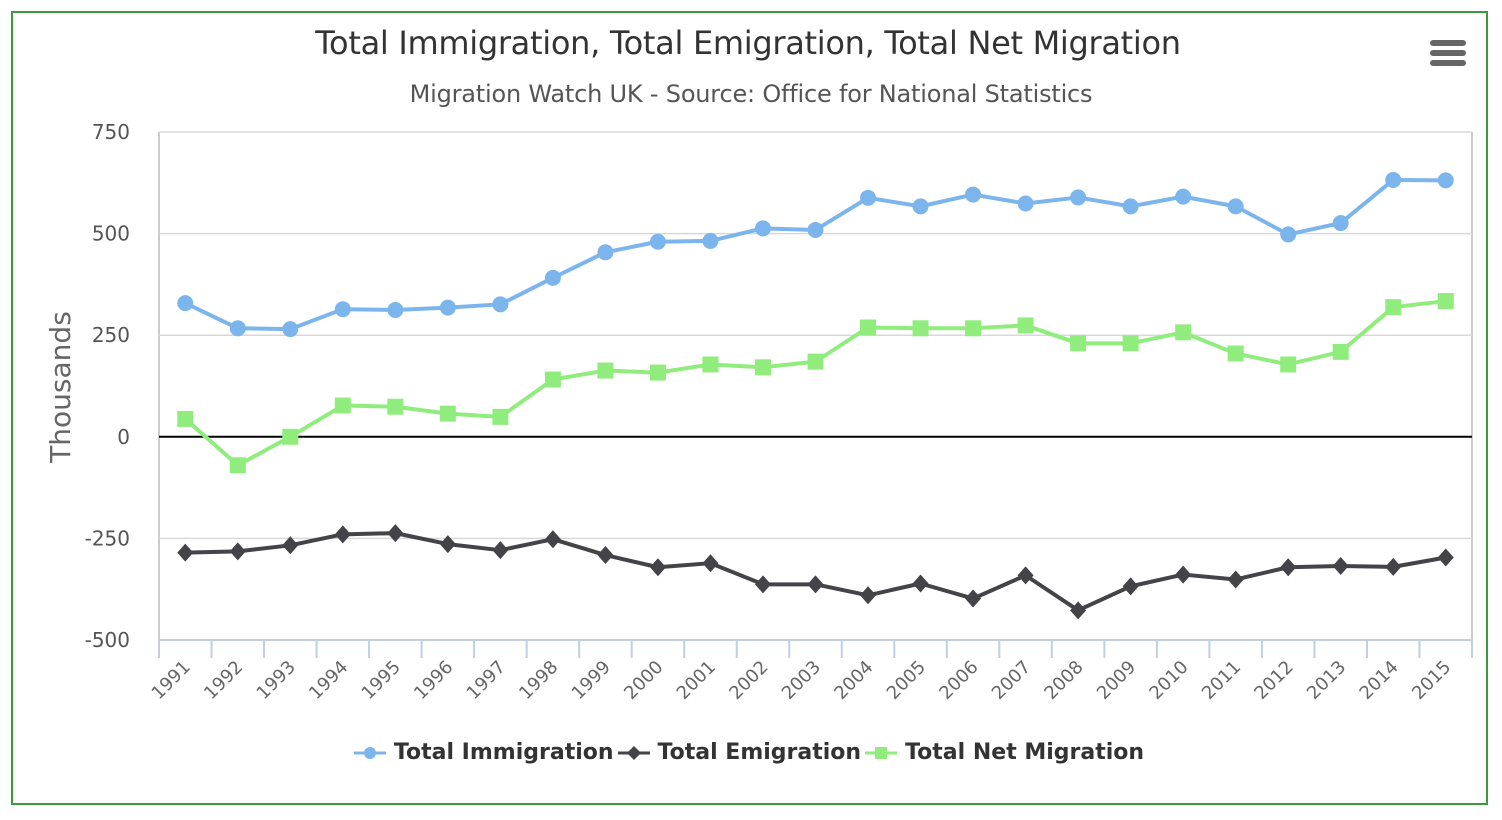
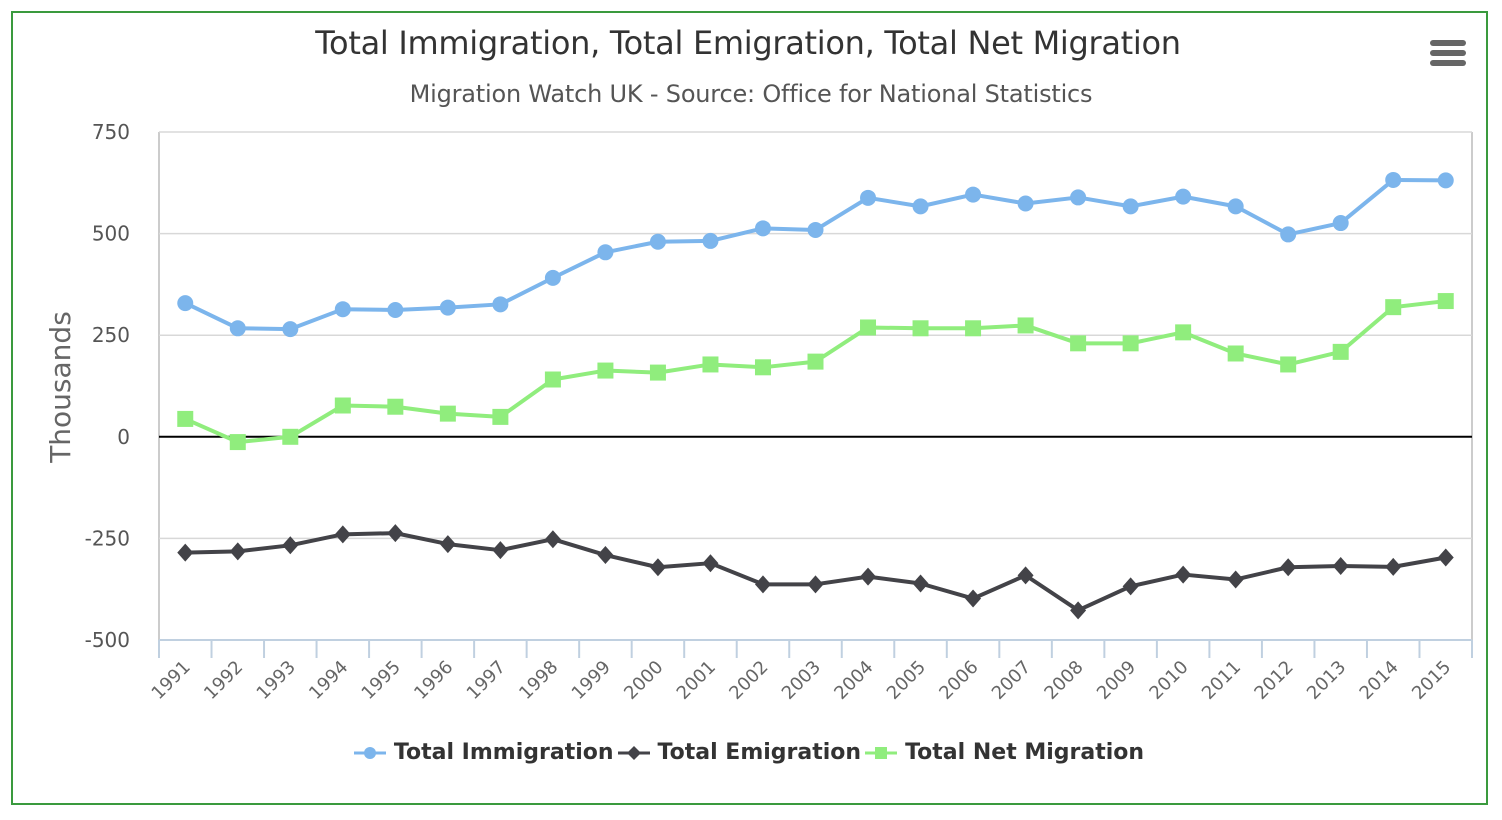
Total Net Migration/1992: -70 -> -10
Total Emigration/2004: -390 -> -340
